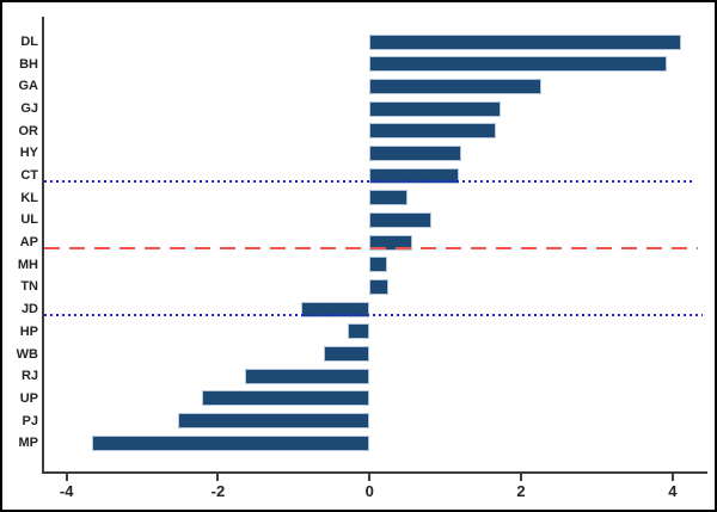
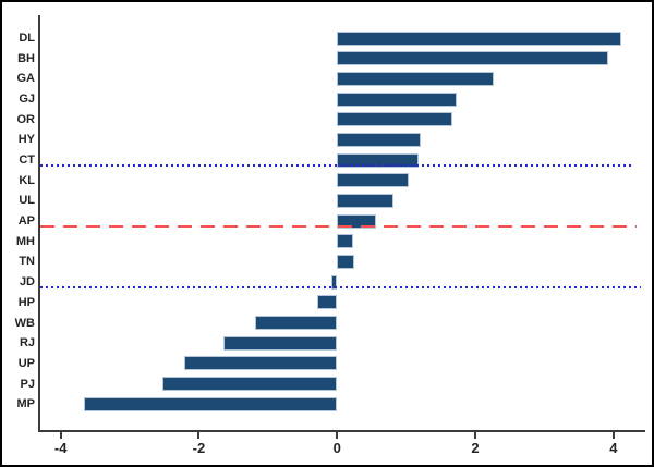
KL: 0.5 -> 1.0
JD: -0.9 -> -0.1
WB: -0.6 -> -1.2
